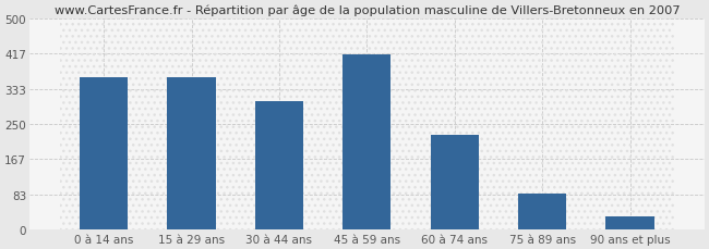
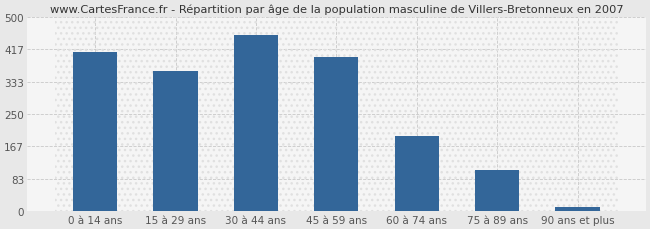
0 à 14 ans: 360 -> 410
30 à 44 ans: 305 -> 455
45 à 59 ans: 415 -> 398
60 à 74 ans: 225 -> 193
75 à 89 ans: 85 -> 105
90 ans et plus: 30 -> 10
